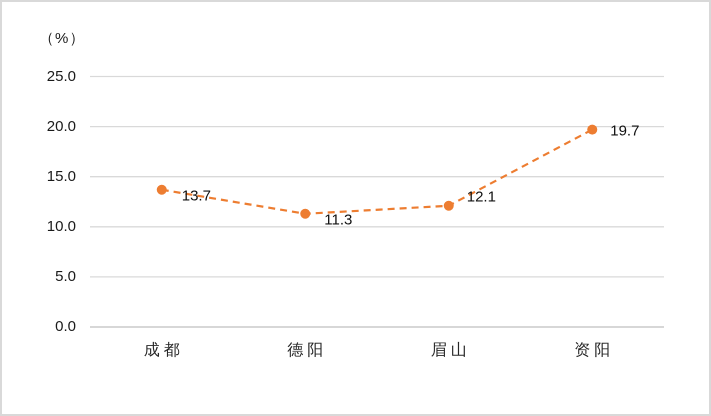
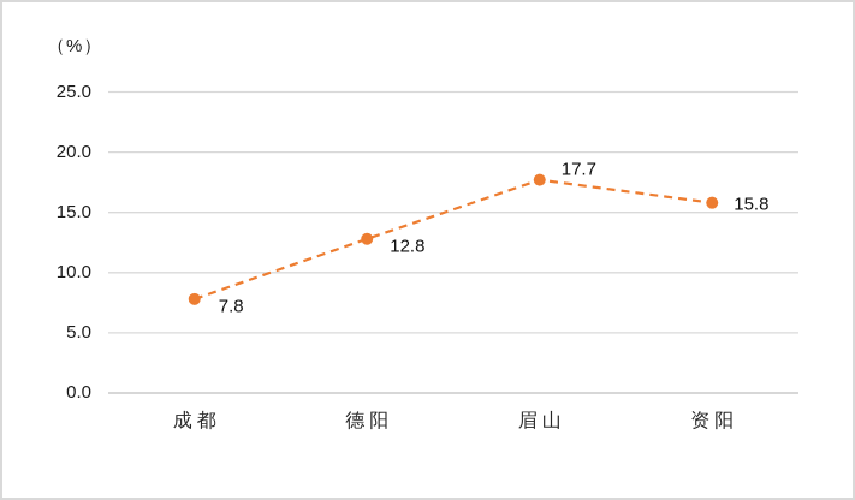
成 都: 13.7 -> 7.8
德 阳: 11.3 -> 12.8
眉 山: 12.1 -> 17.7
资 阳: 19.7 -> 15.8
